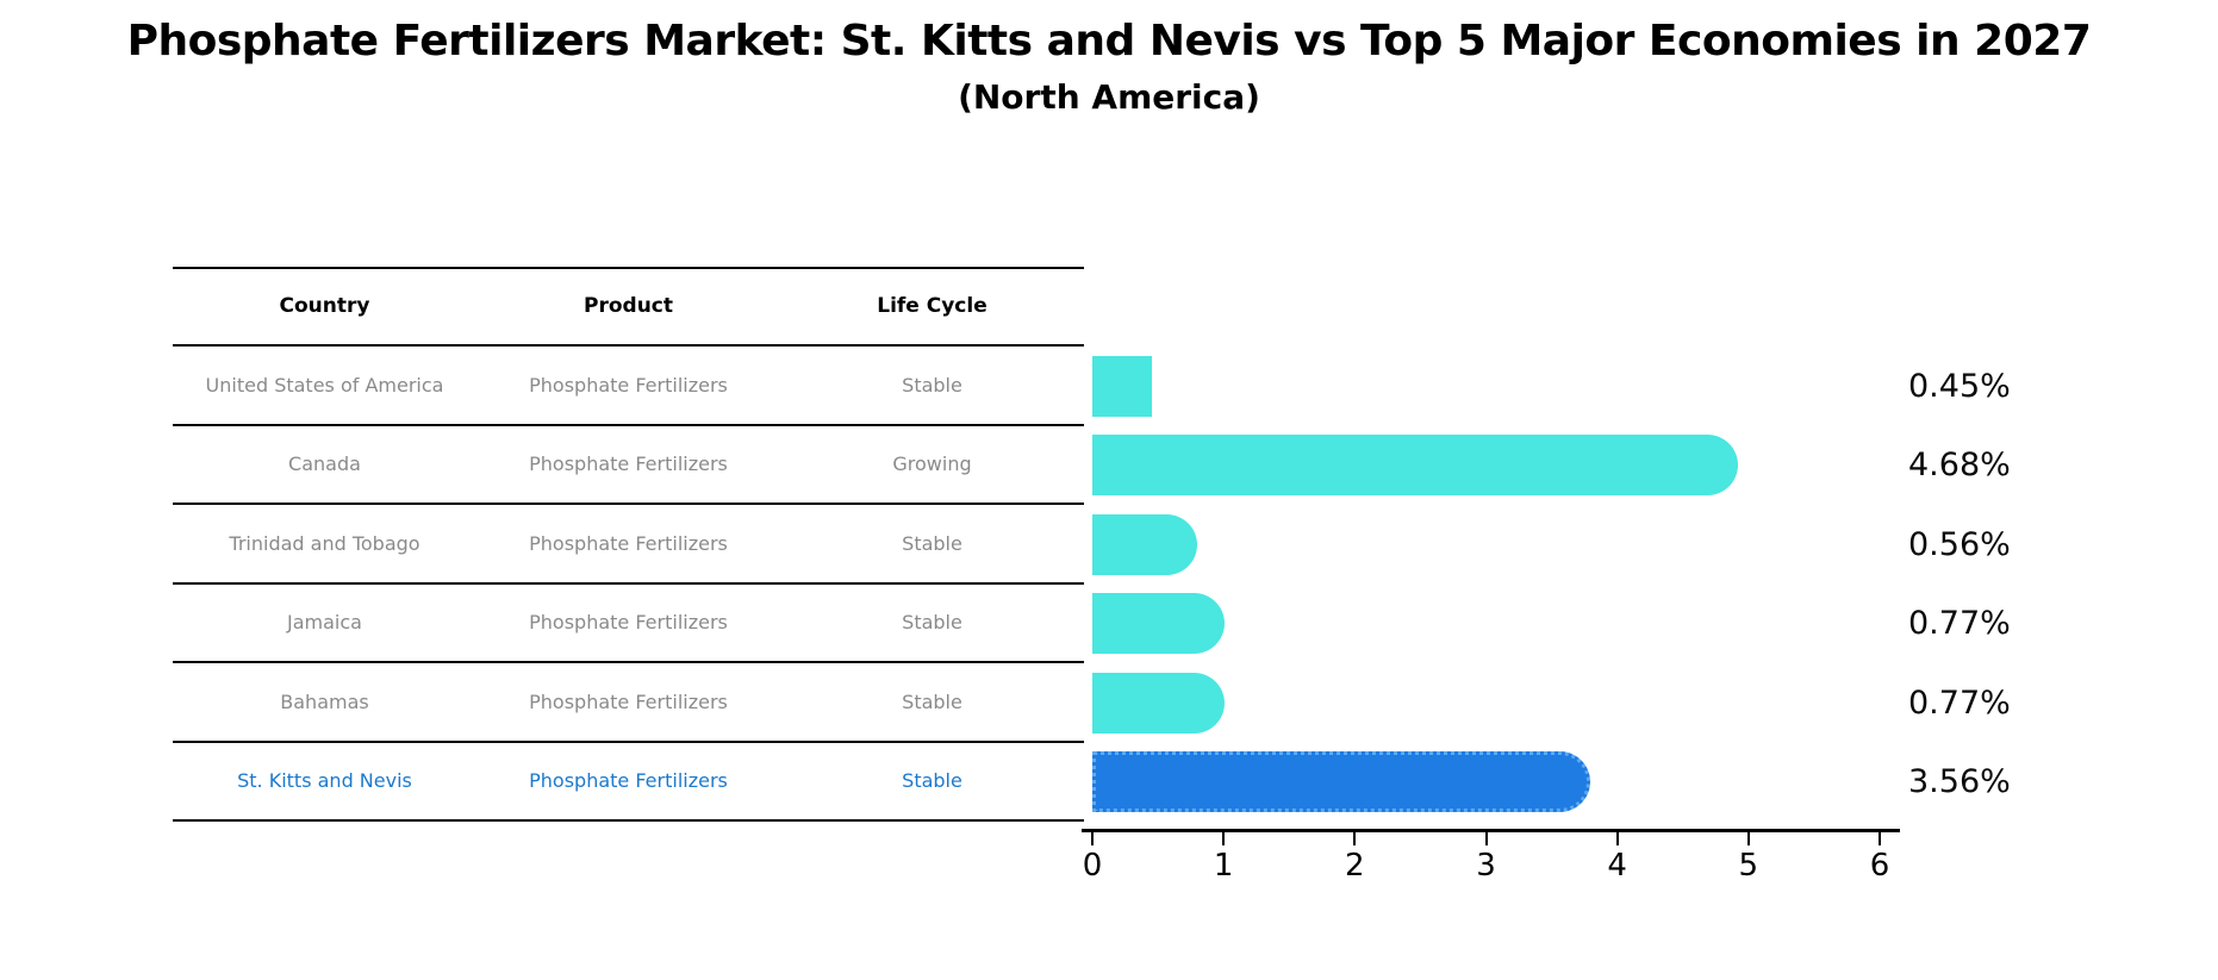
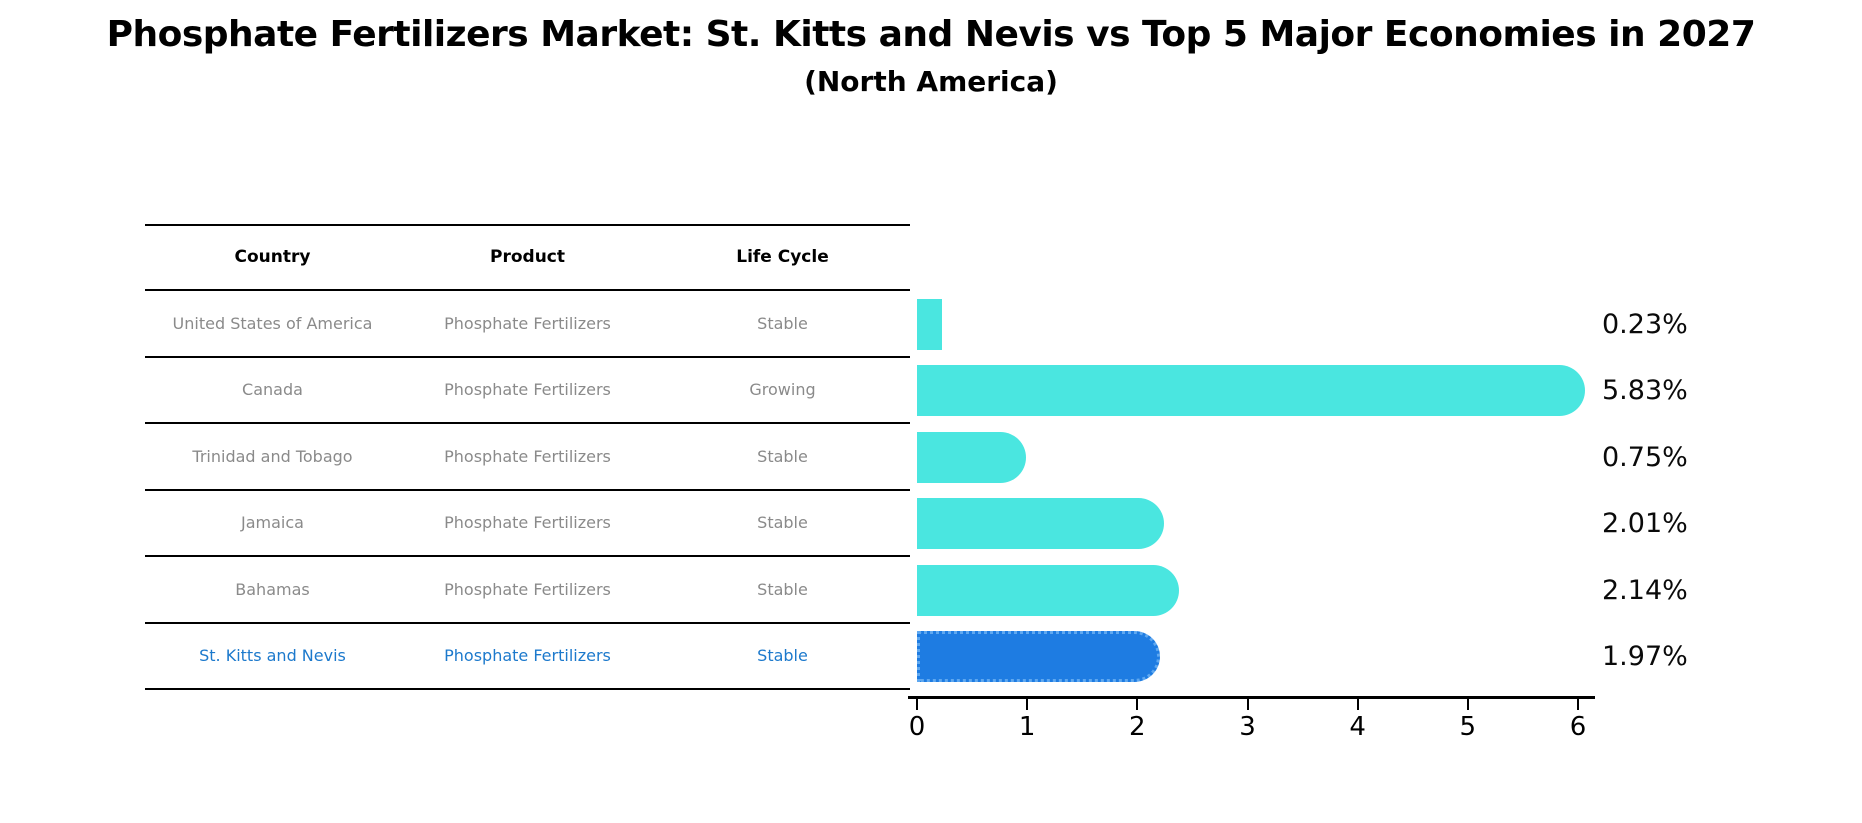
United States of America: 0.45% -> 0.23%
Canada: 4.68% -> 5.83%
Trinidad and Tobago: 0.56% -> 0.75%
Jamaica: 0.77% -> 2.01%
Bahamas: 0.77% -> 2.14%
St. Kitts and Nevis: 3.56% -> 1.97%
